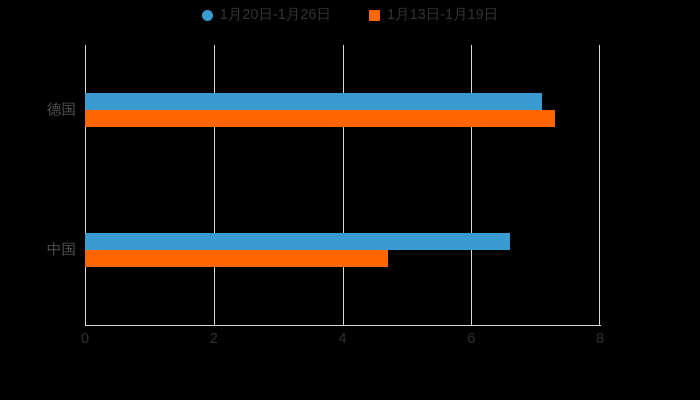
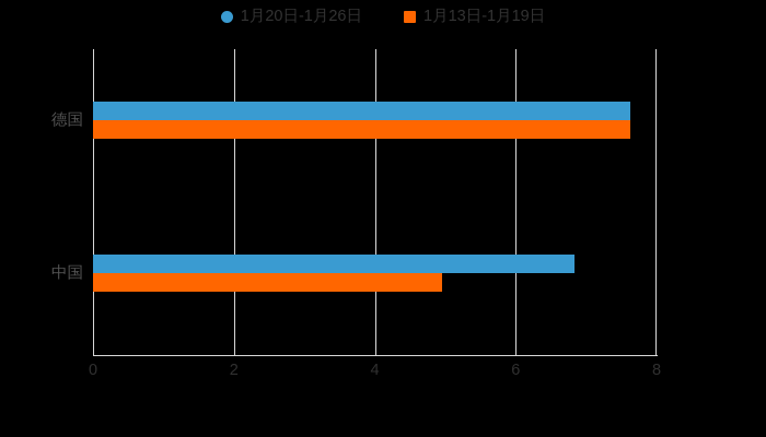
1月20日-1月26日/德国: 7.1 -> 7.6
1月13日-1月19日/德国: 7.3 -> 7.6
1月20日-1月26日/中国: 6.6 -> 6.8
1月13日-1月19日/中国: 4.7 -> 5.0
